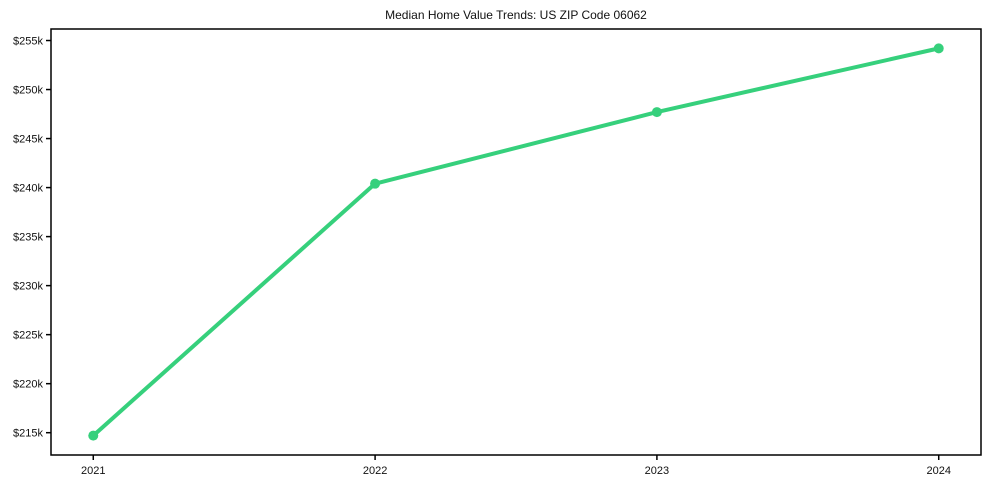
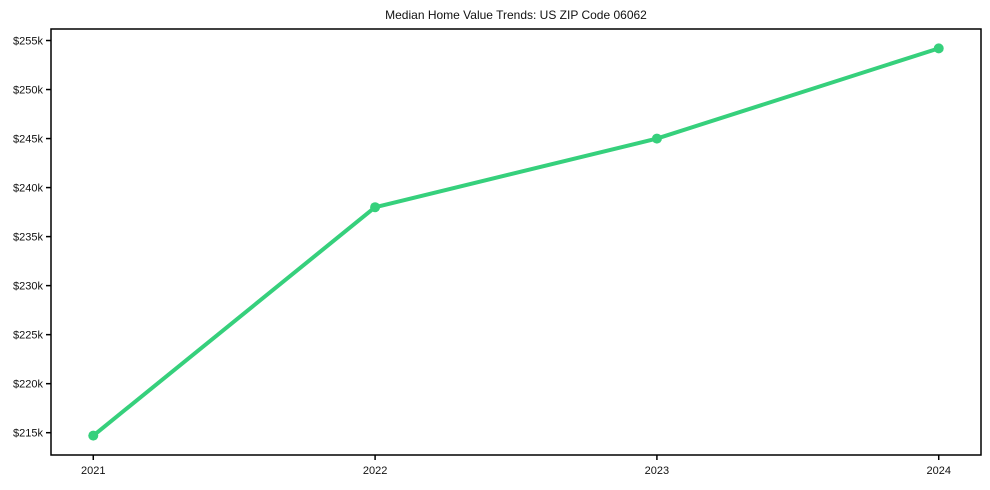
2022: $240k -> $238k
2023: $248k -> $245k
